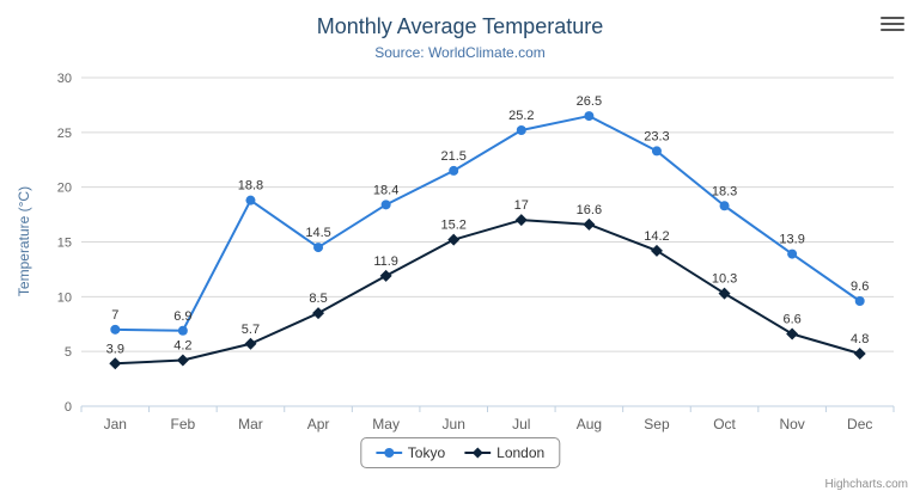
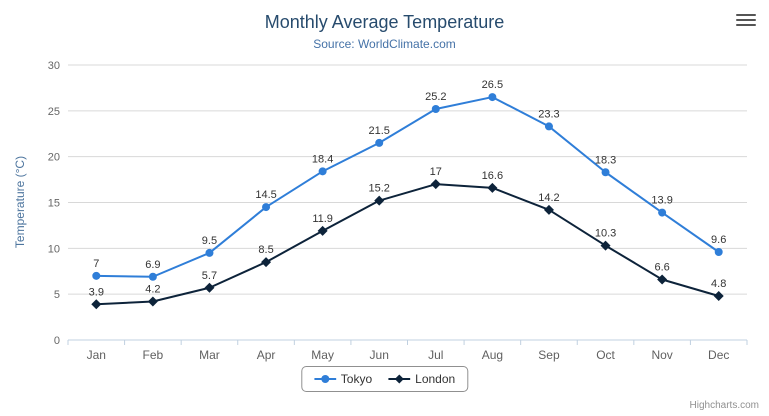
Tokyo/Mar: 18.8 -> 9.5
